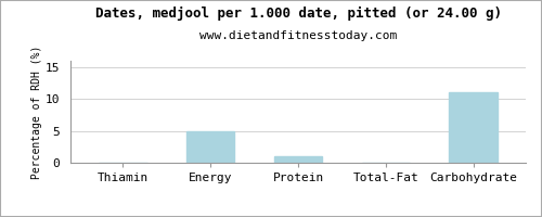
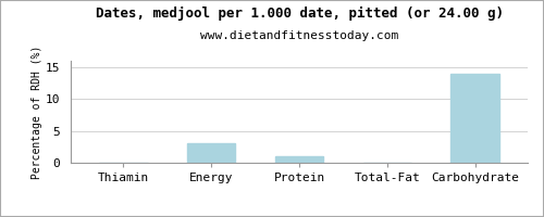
Energy: 5 -> 3
Carbohydrate: 11 -> 14
